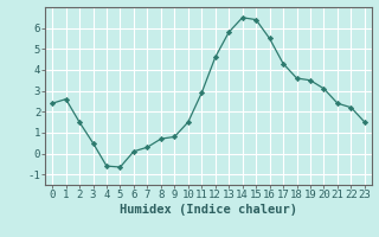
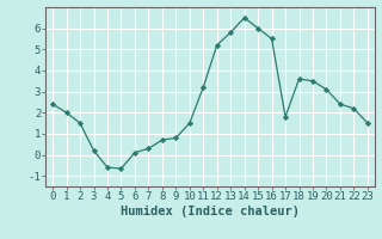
1: 2.6 -> 2.0
3: 0.5 -> 0.2
11: 2.9 -> 3.2
12: 4.6 -> 5.2
15: 6.4 -> 6.0
17: 4.3 -> 1.8
